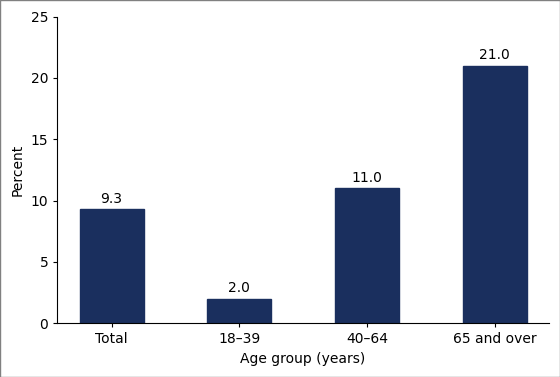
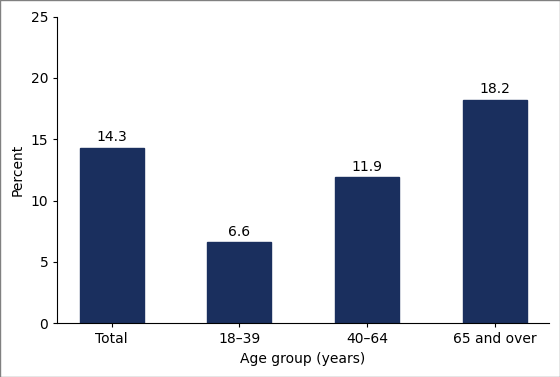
Total: 9.3 -> 14.3
18–39: 2.0 -> 6.6
40–64: 11.0 -> 11.9
65 and over: 21.0 -> 18.2
